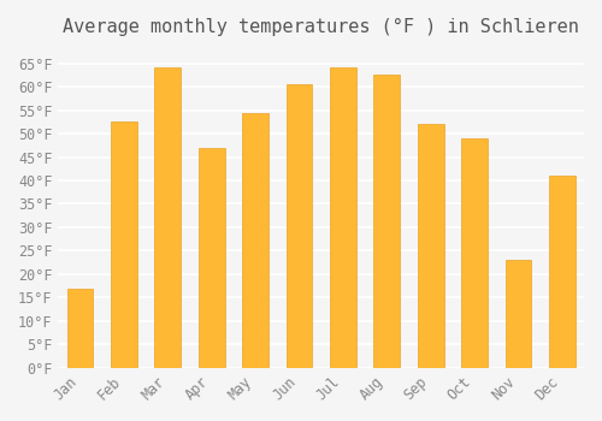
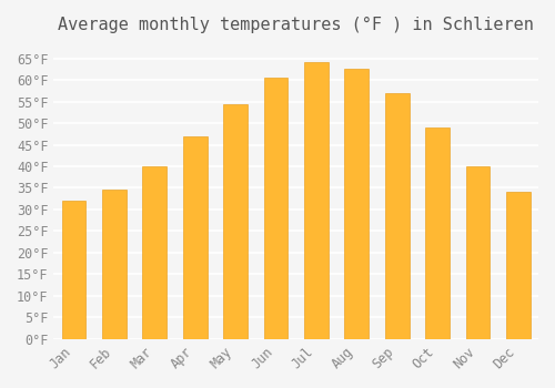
Jan: 17.0°F -> 32.0°F
Feb: 52.5°F -> 34.5°F
Mar: 64.0°F -> 40.0°F
Sep: 52.0°F -> 57.0°F
Nov: 23.0°F -> 40.0°F
Dec: 41.0°F -> 34.0°F
